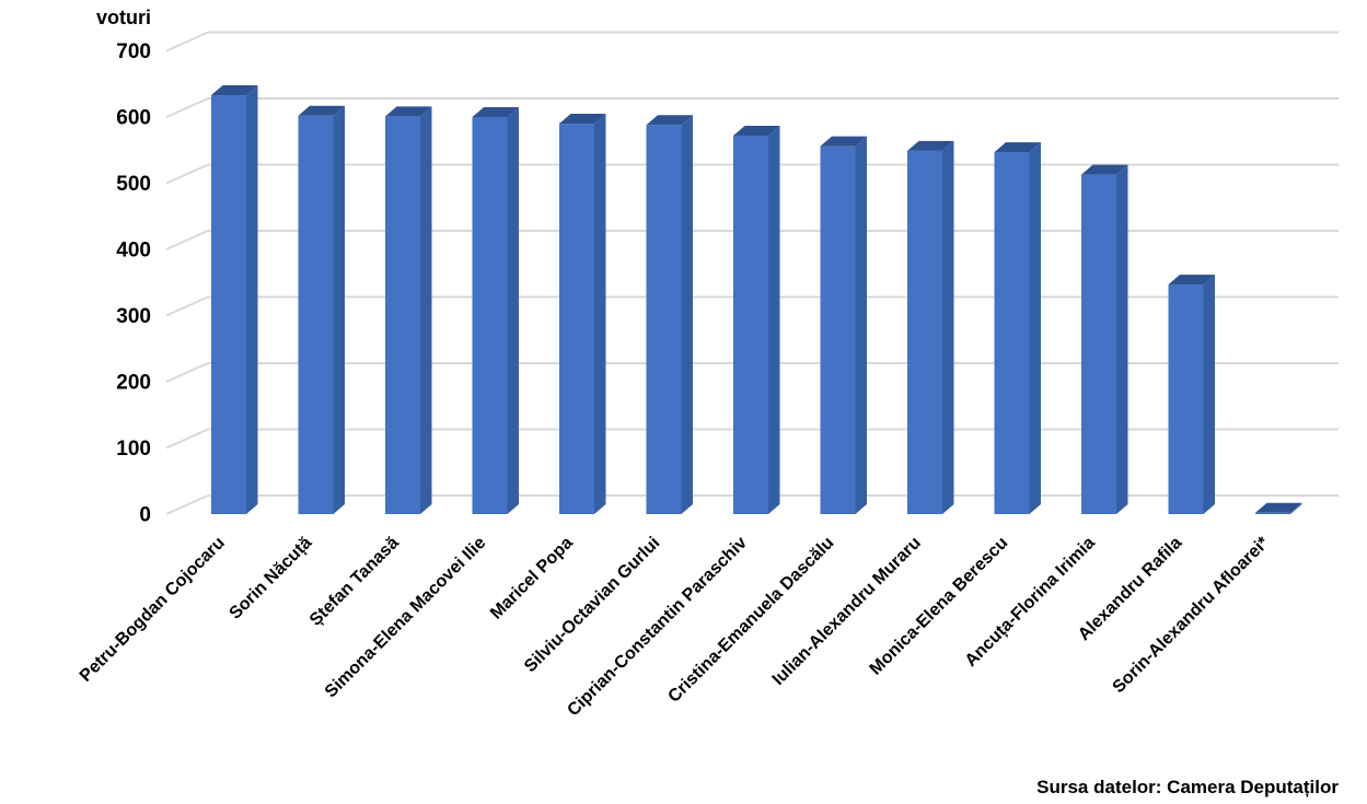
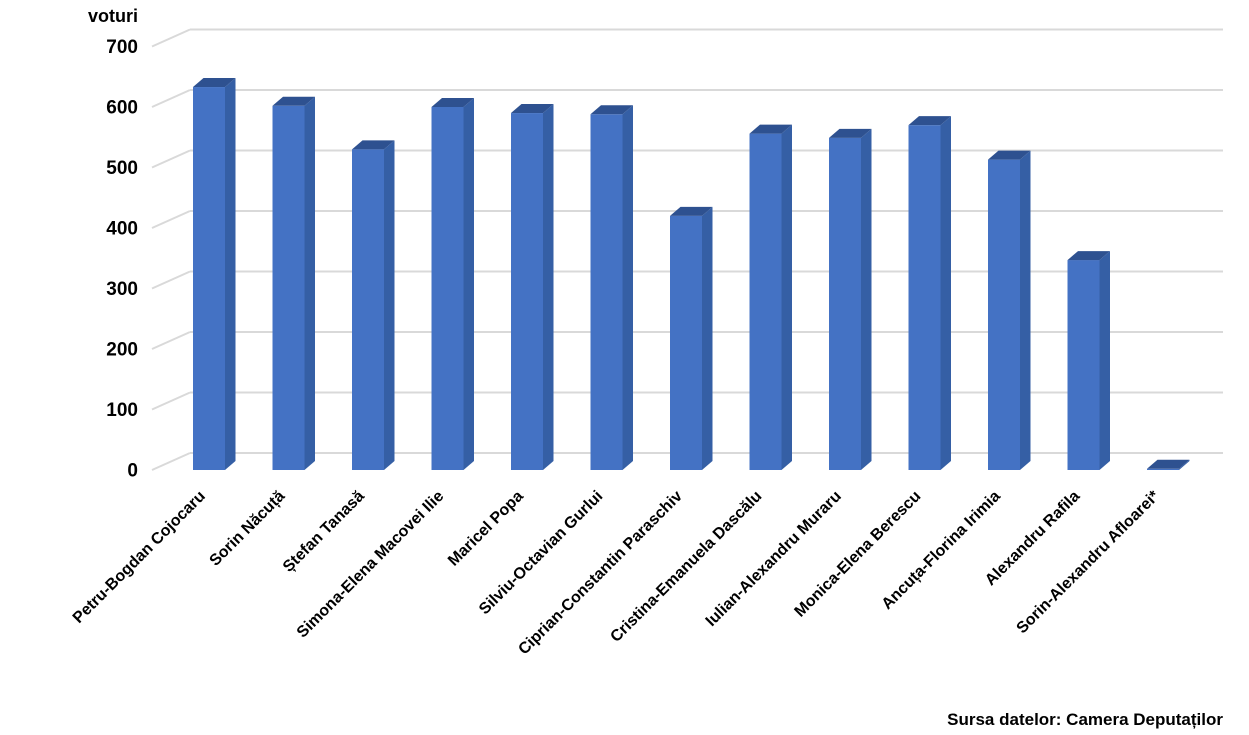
Ștefan Tanasă: 600 -> 530
Ciprian-Constantin Paraschiv: 570 -> 420
Monica-Elena Berescu: 550 -> 570
